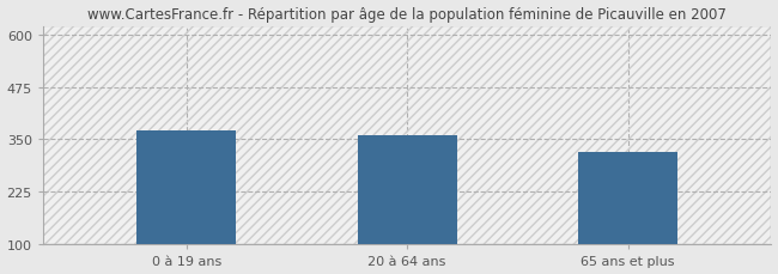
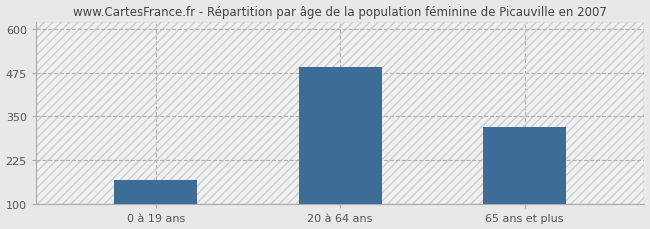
0 à 19 ans: 370 -> 170
20 à 64 ans: 360 -> 490
